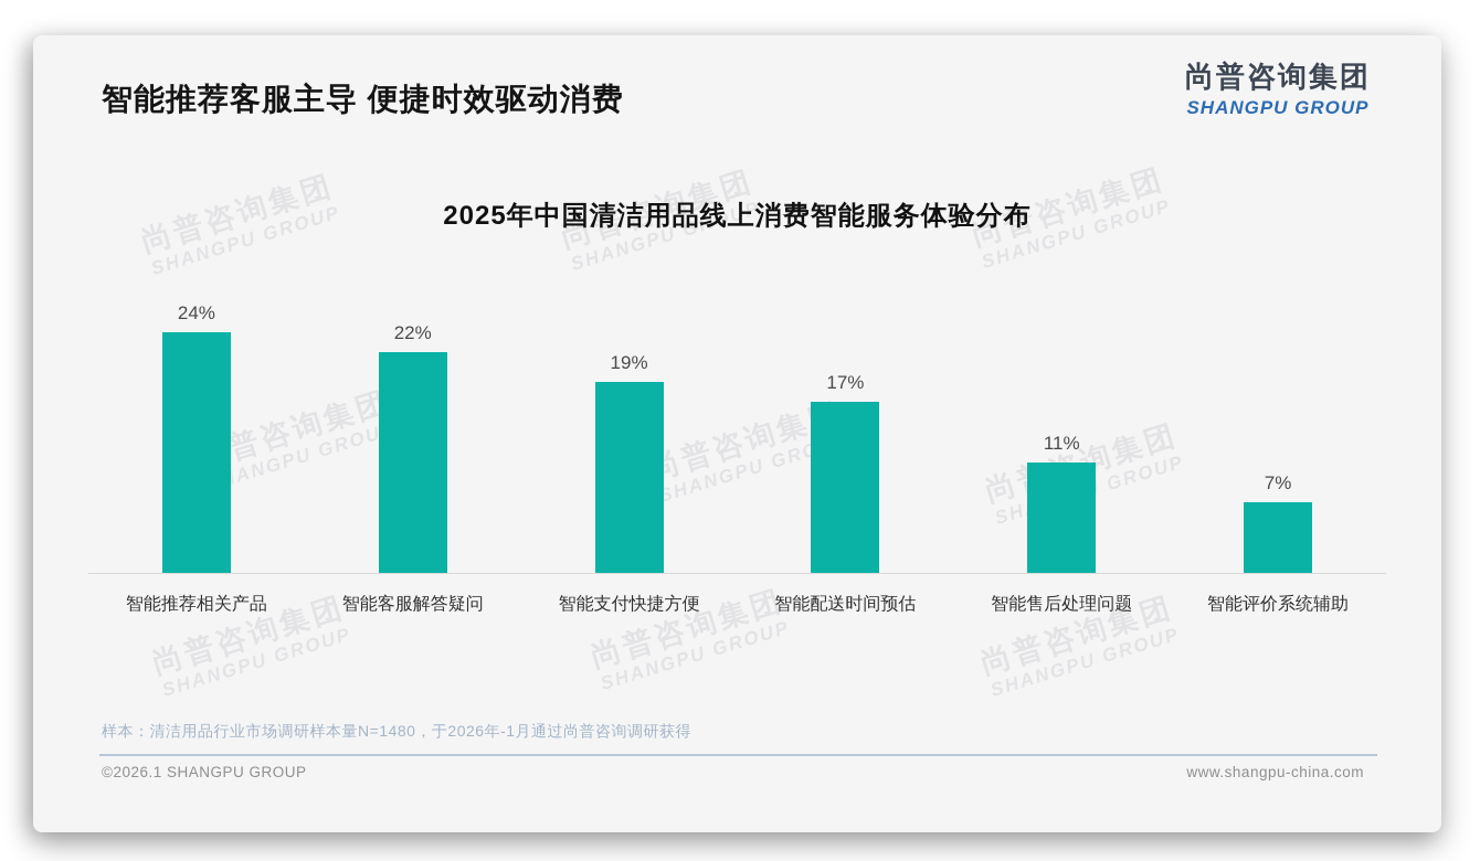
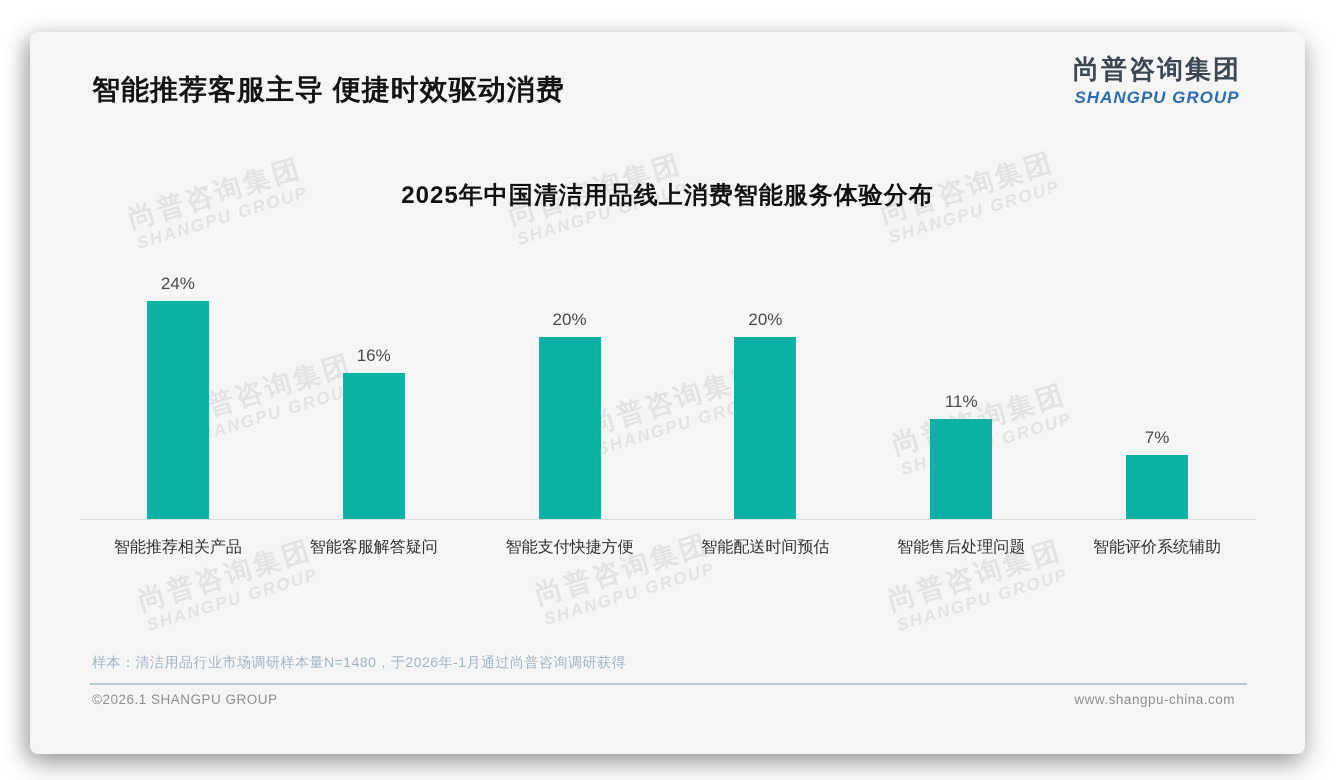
智能客服解答疑问: 22% -> 16%
智能支付快捷方便: 19% -> 20%
智能配送时间预估: 17% -> 20%
